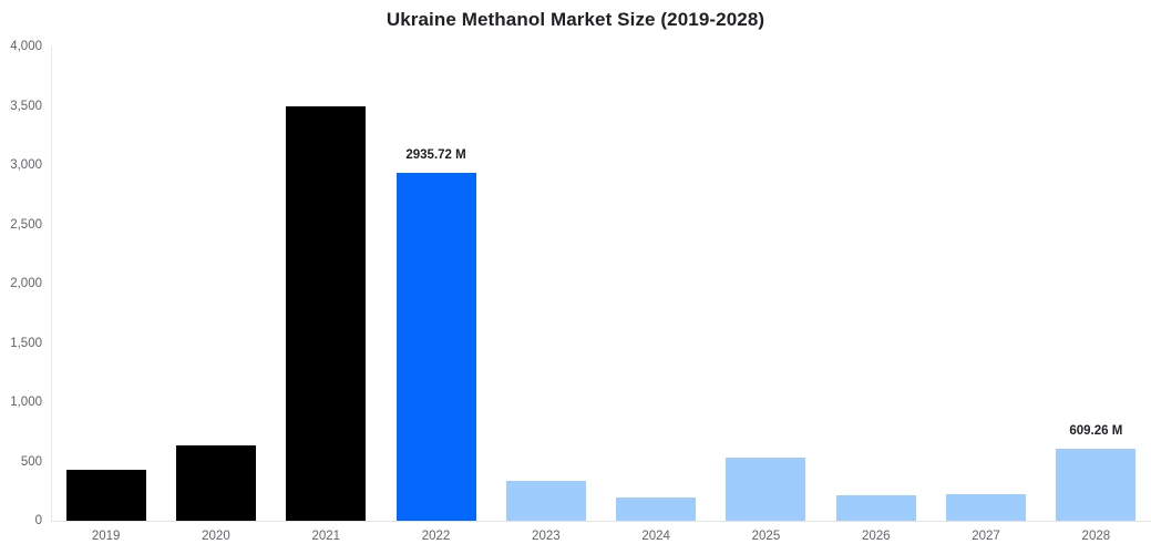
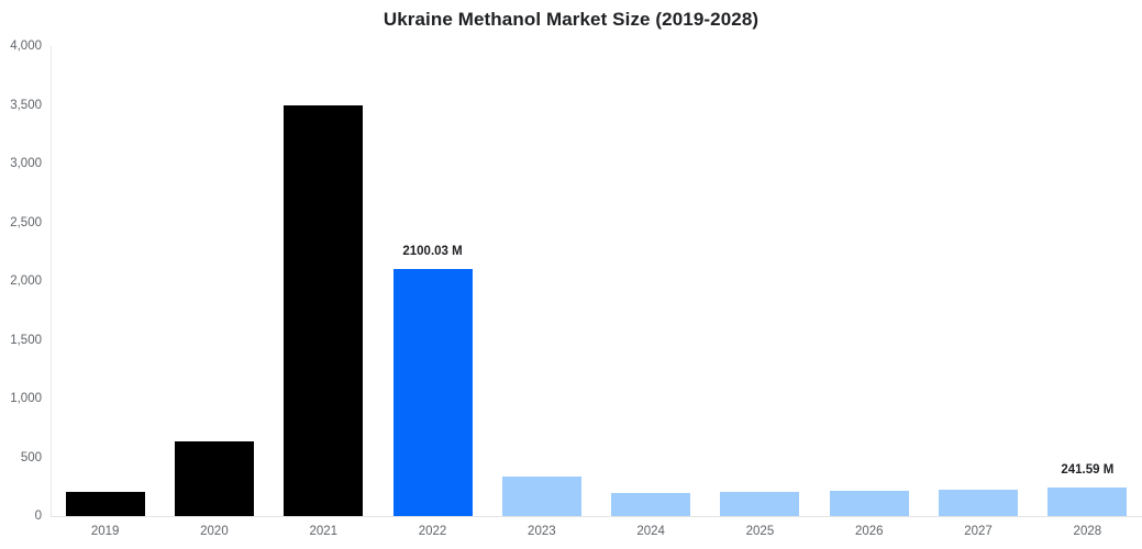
2019: 430 -> 200
2022: 2935.72 -> 2100.03
2025: 530 -> 200
2028: 609.26 -> 241.59
